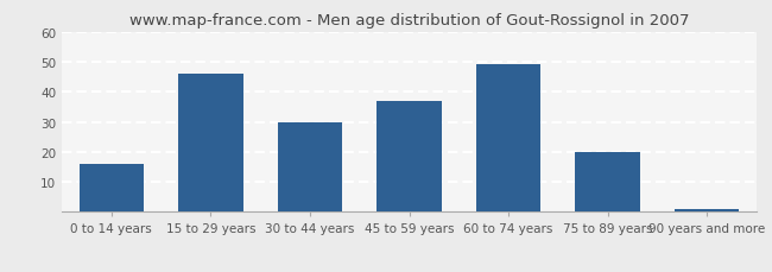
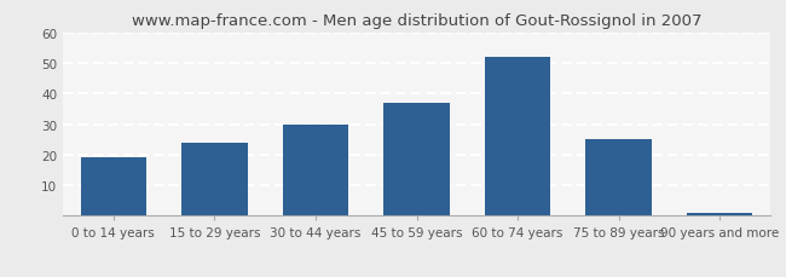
0 to 14 years: 16 -> 19
15 to 29 years: 46 -> 24
60 to 74 years: 49 -> 52
75 to 89 years: 20 -> 25
